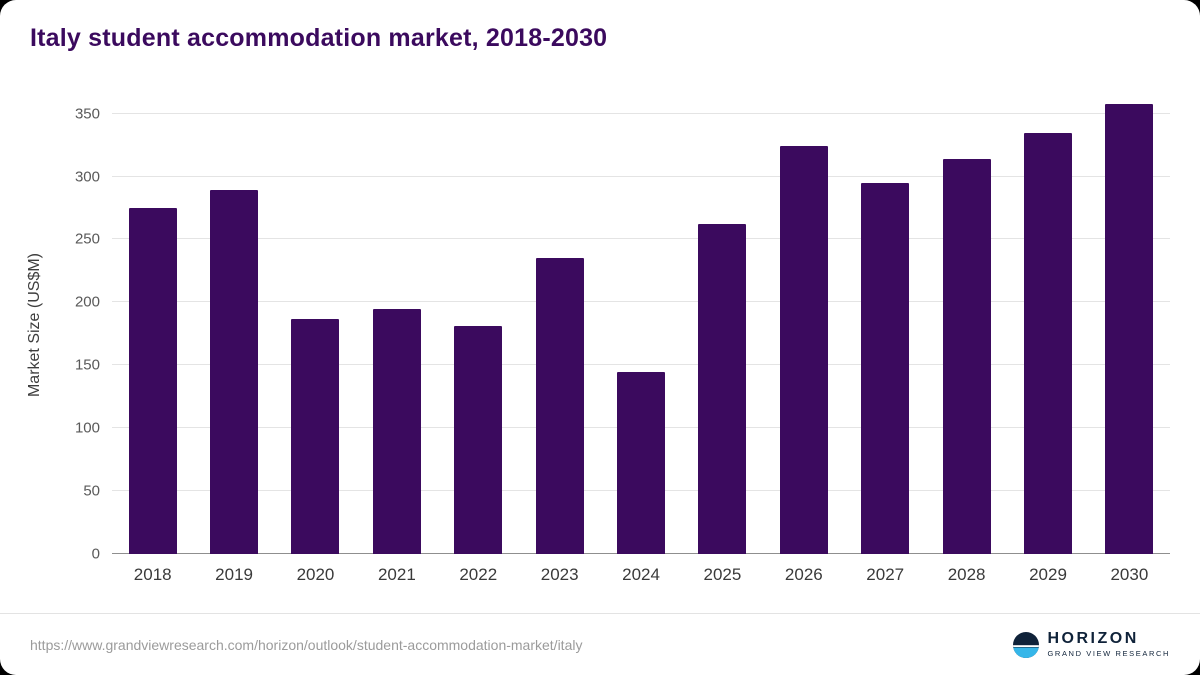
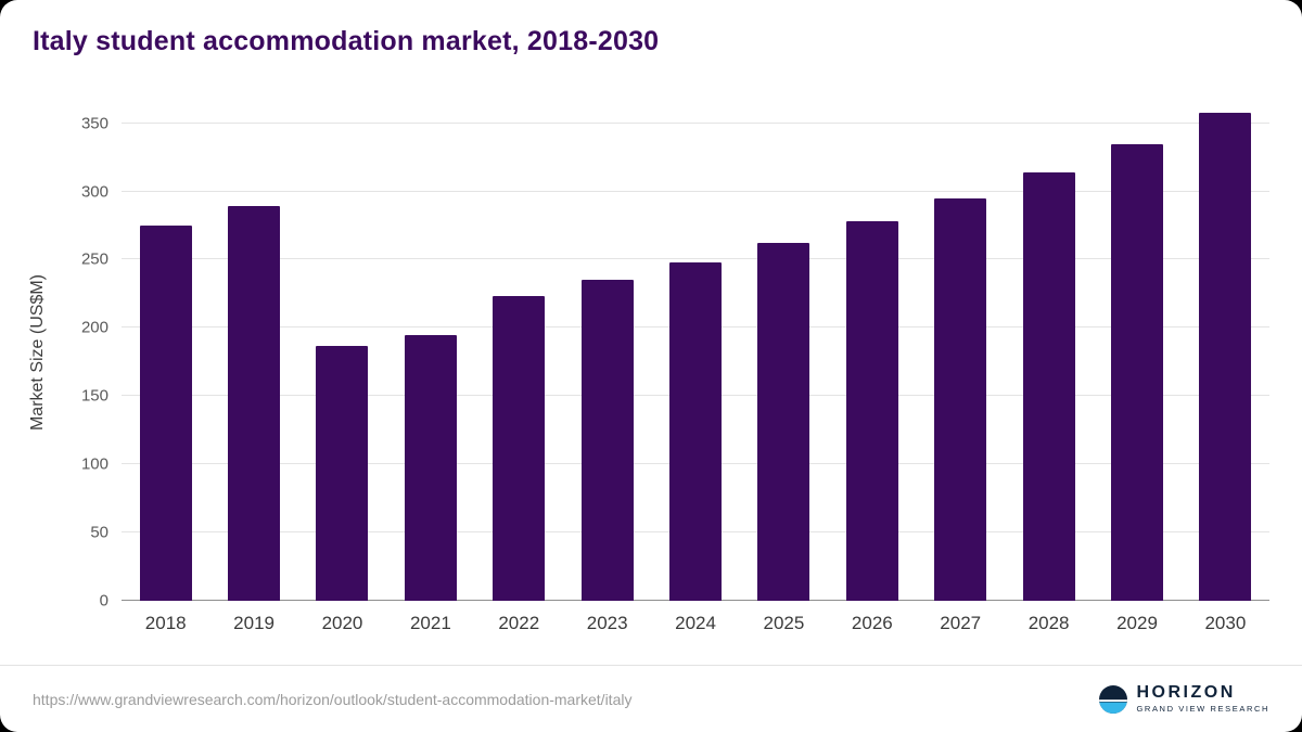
2022: 181 -> 223
2024: 145 -> 248
2026: 324 -> 278
